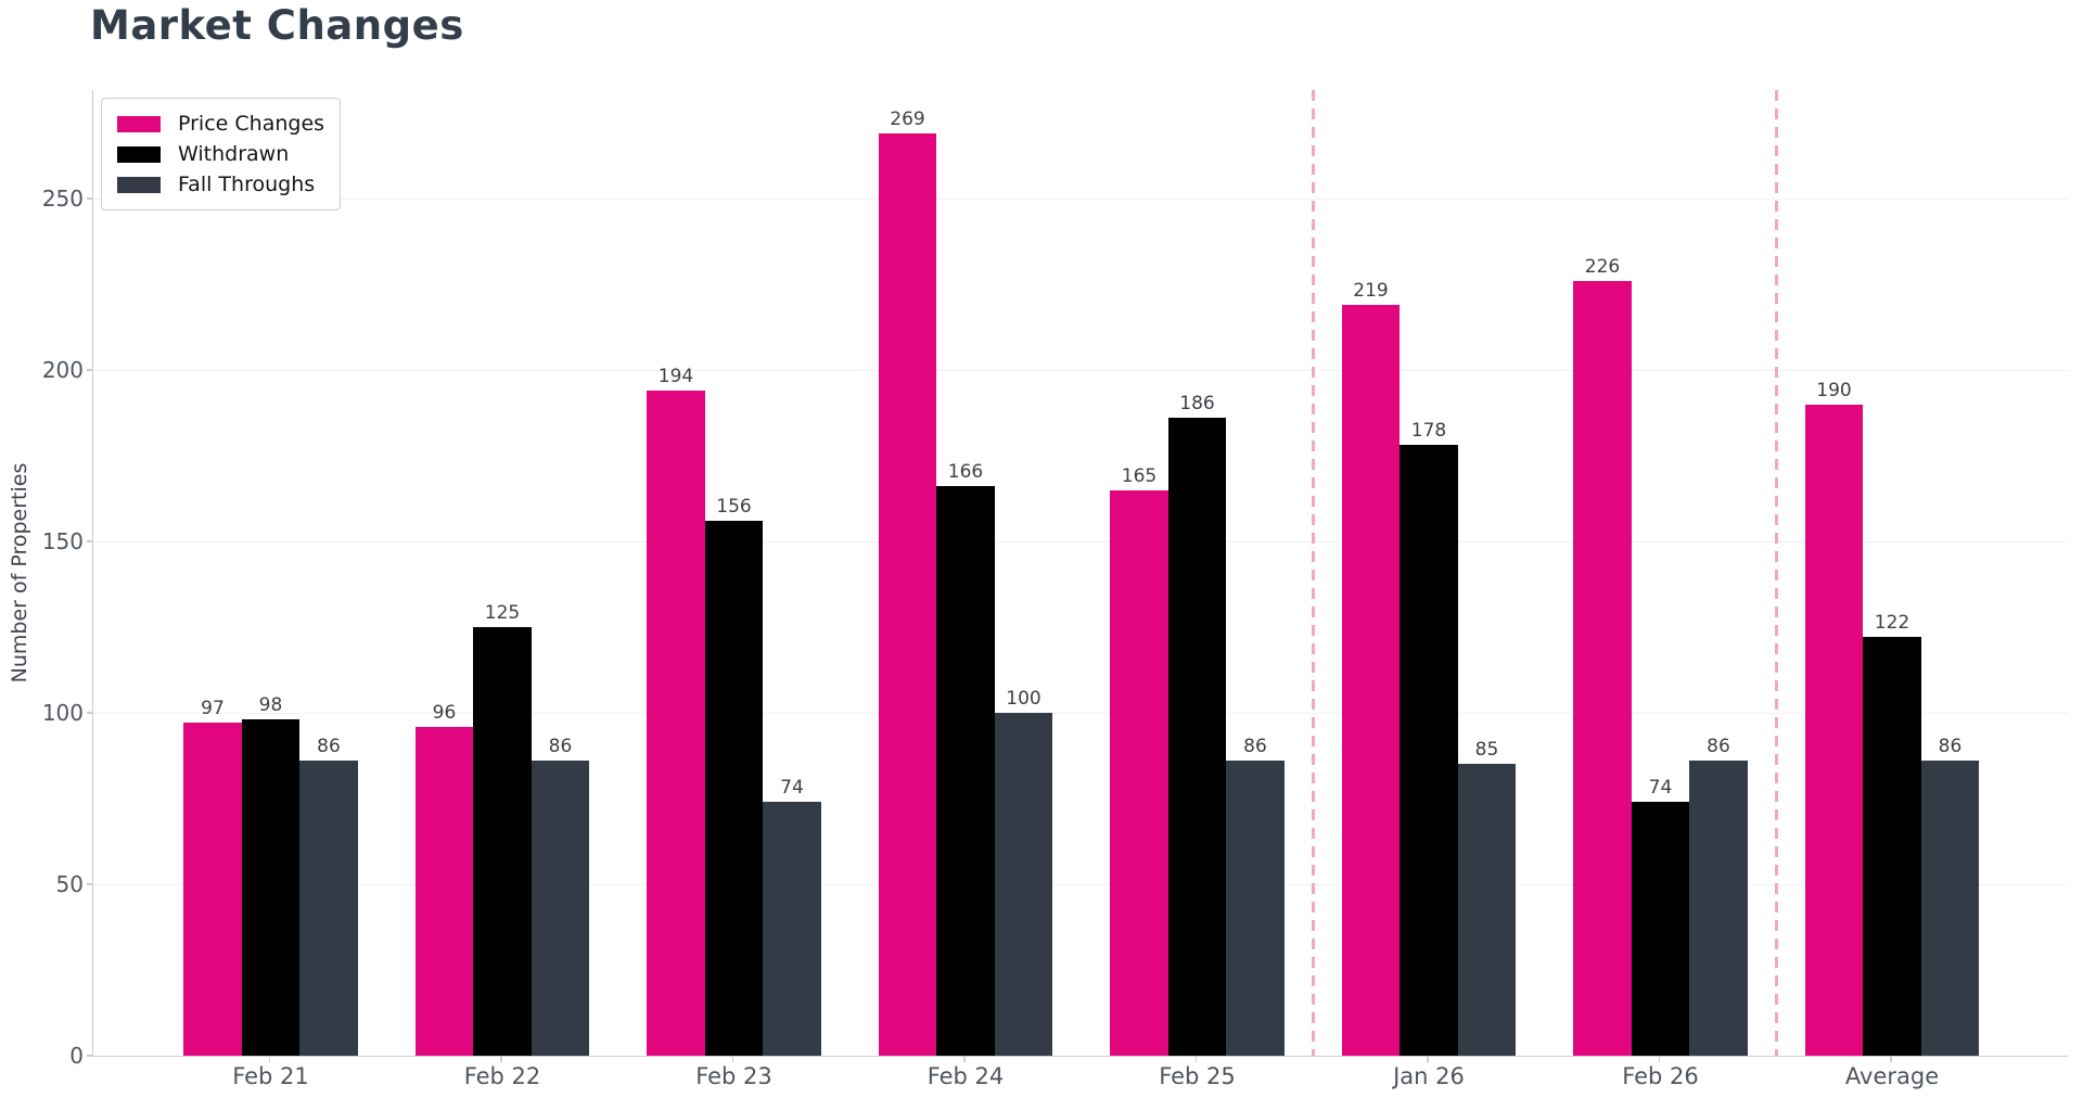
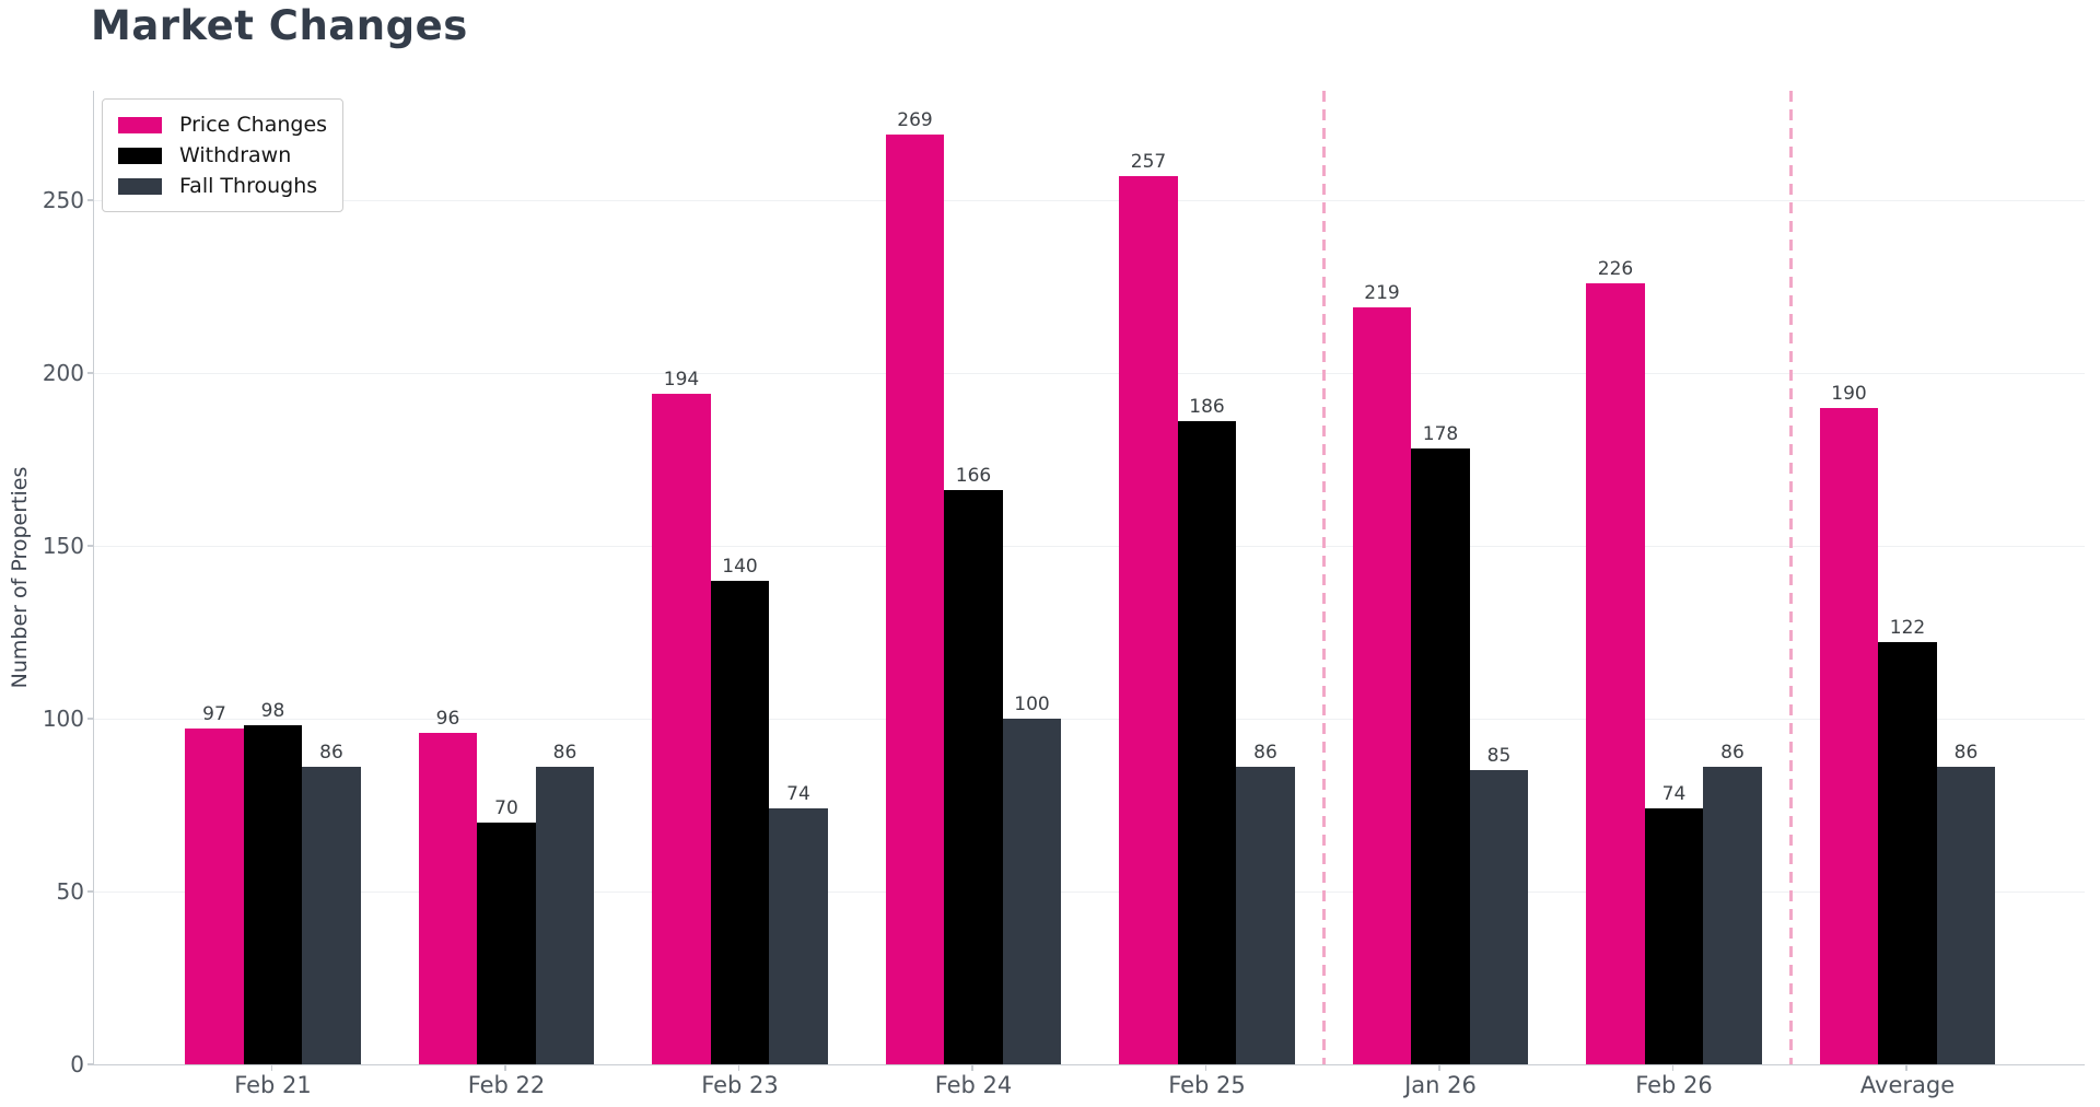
Withdrawn/Feb 22: 125 -> 70
Withdrawn/Feb 23: 156 -> 140
Price Changes/Feb 25: 165 -> 257
